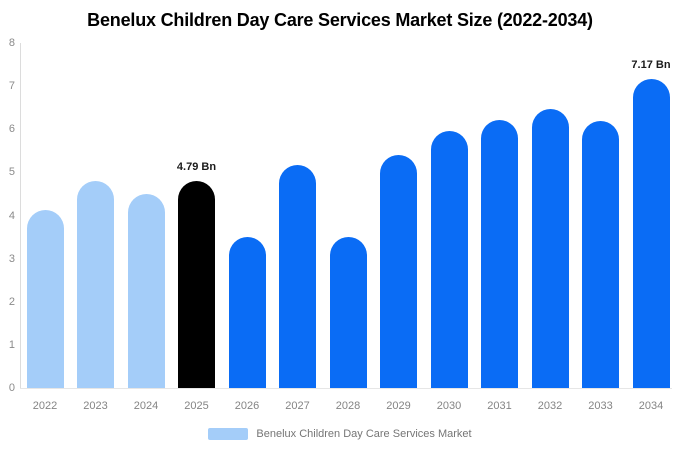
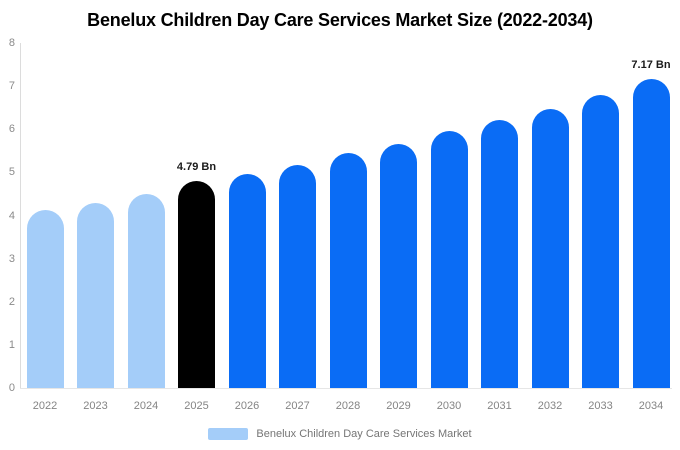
2023: 4.8 -> 4.3
2026: 3.5 -> 5.0
2028: 3.5 -> 5.4
2029: 5.4 -> 5.7
2033: 6.2 -> 6.8
